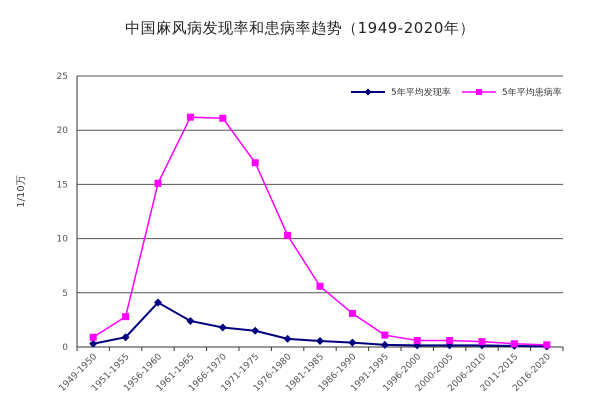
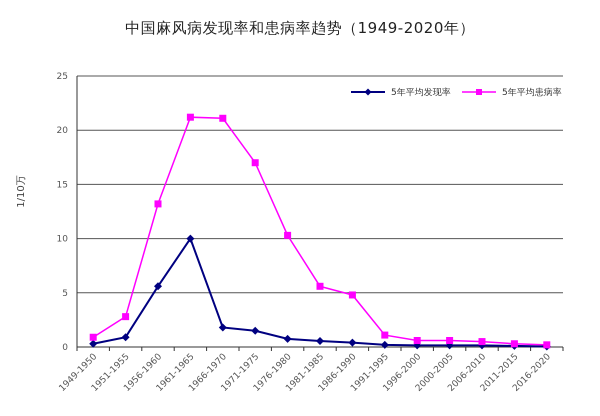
5年平均发现率/1956-1960: 4.1 -> 5.6
5年平均患病率/1956-1960: 15.1 -> 13.2
5年平均发现率/1961-1965: 2.4 -> 10.0
5年平均患病率/1986-1990: 3.1 -> 4.8
